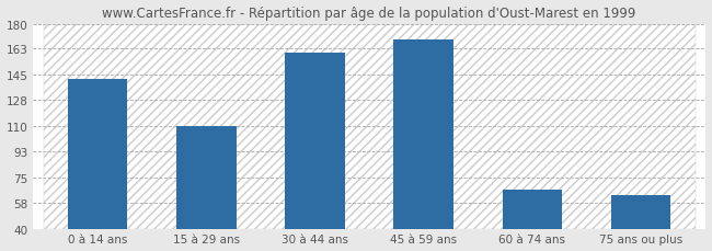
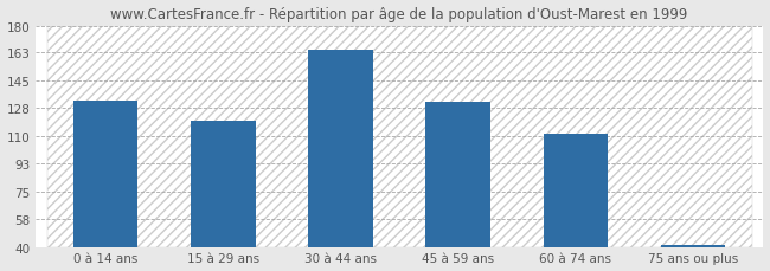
0 à 14 ans: 142 -> 133
15 à 29 ans: 110 -> 120
30 à 44 ans: 160 -> 165
45 à 59 ans: 169 -> 132
60 à 74 ans: 67 -> 112
75 ans ou plus: 63 -> 42
